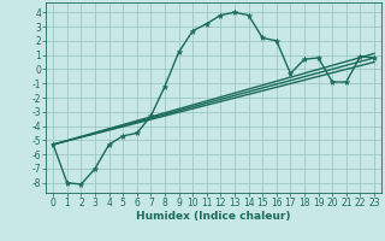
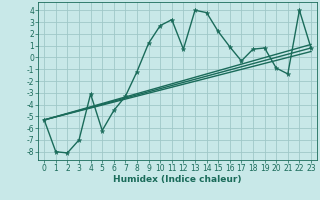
4: -5.3 -> -3.1
5: -4.7 -> -6.2
12: 3.8 -> 0.7
16: 2.0 -> 0.9
21: -0.9 -> -1.4
22: 0.9 -> 4.0
